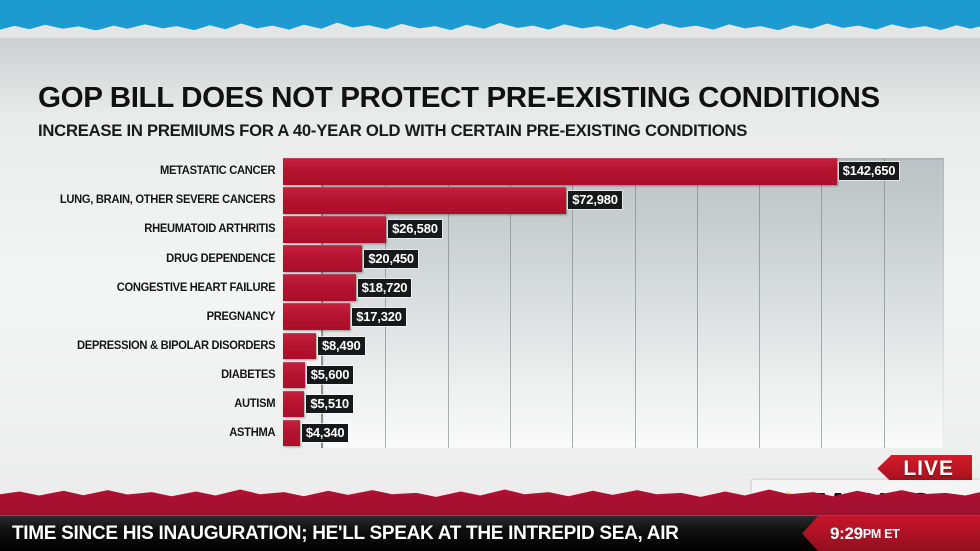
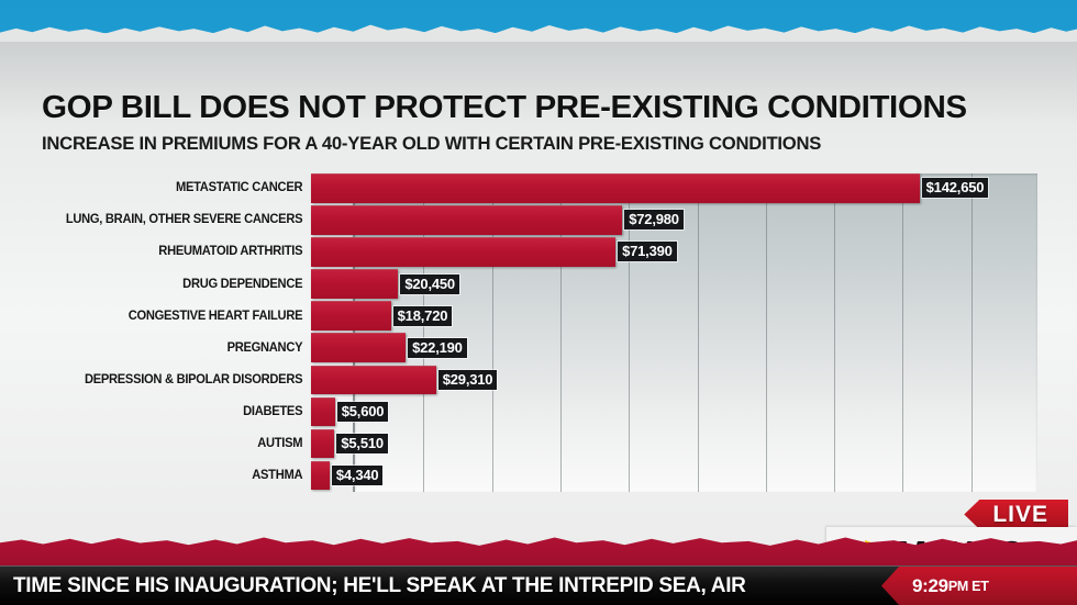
RHEUMATOID ARTHRITIS: $26,580 -> $71,390
PREGNANCY: $17,320 -> $22,190
DEPRESSION & BIPOLAR DISORDERS: $8,490 -> $29,310
